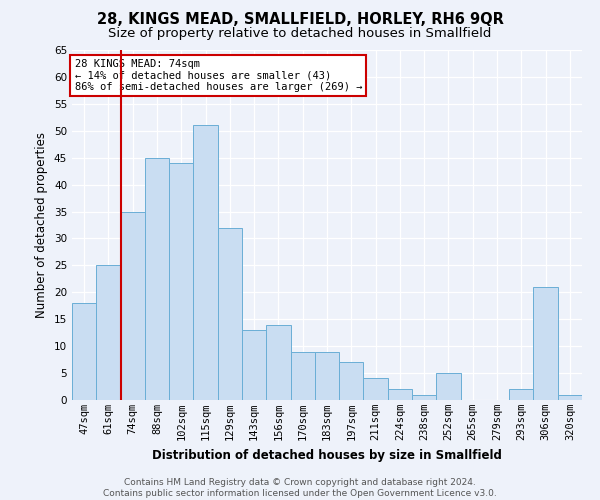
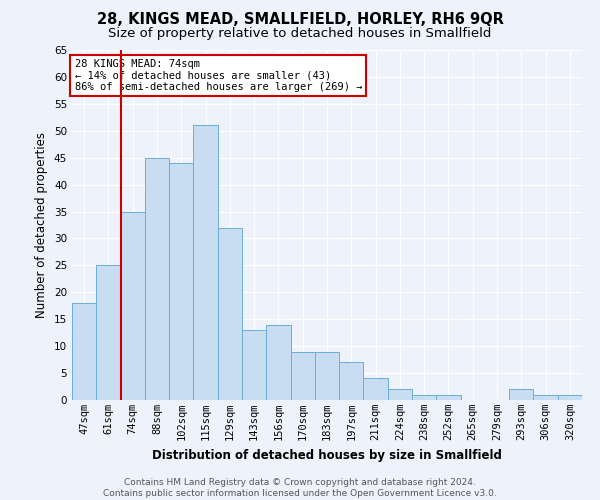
252sqm: 5 -> 1
306sqm: 21 -> 1
